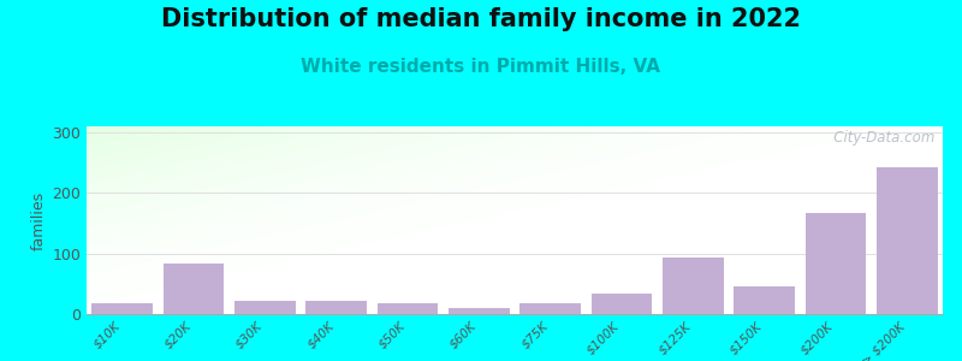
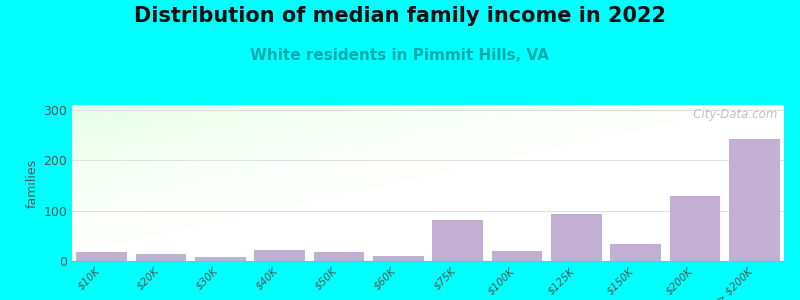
$20K: 84 -> 13
$30K: 22 -> 7
$75K: 18 -> 82
$100K: 34 -> 20
$150K: 46 -> 33
$200K: 166 -> 130
